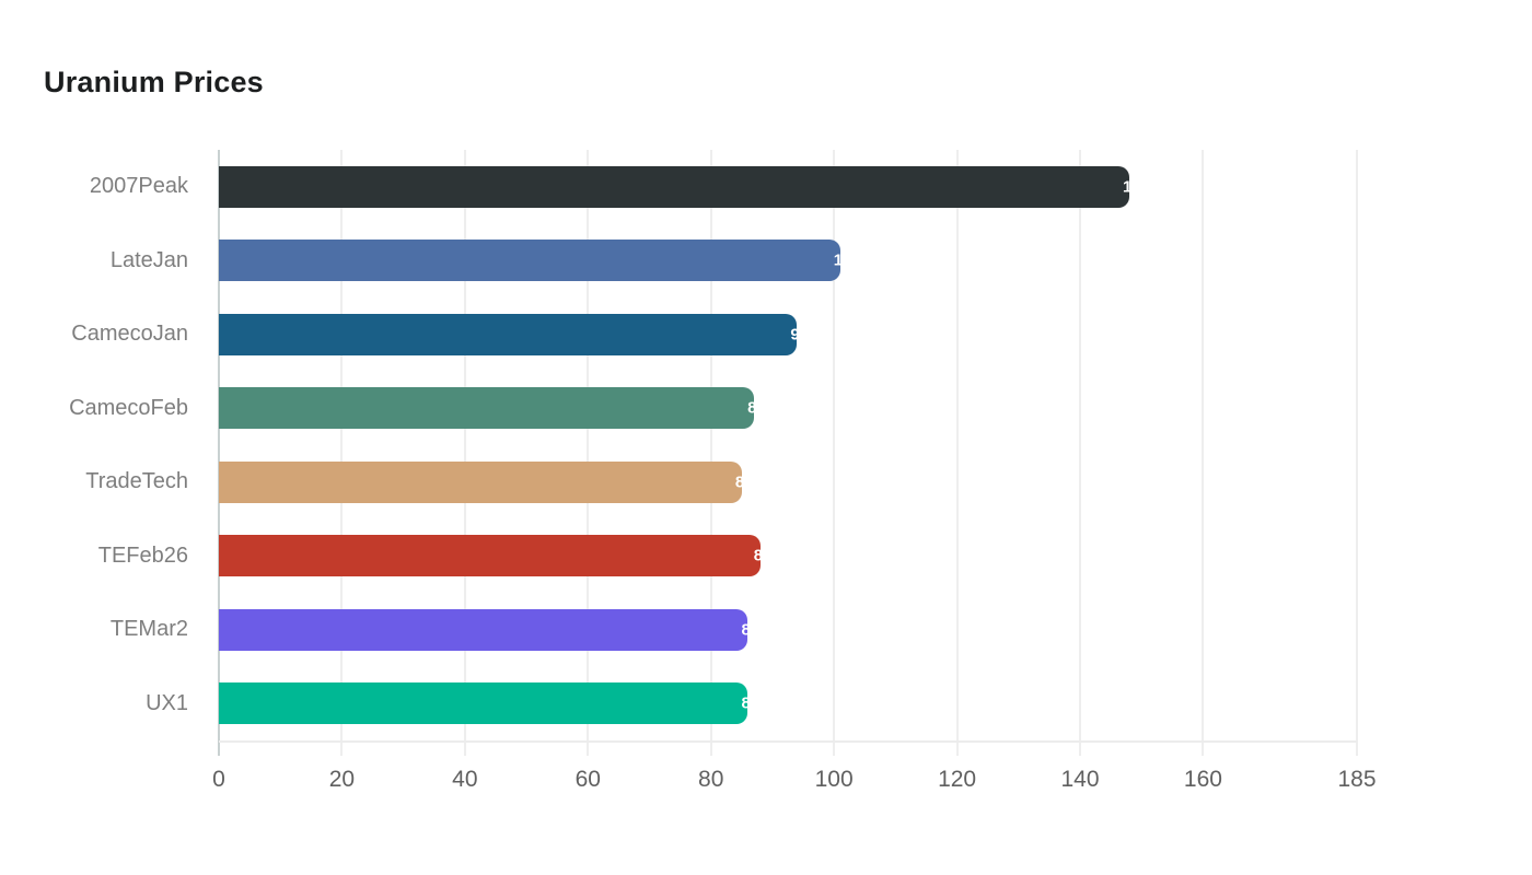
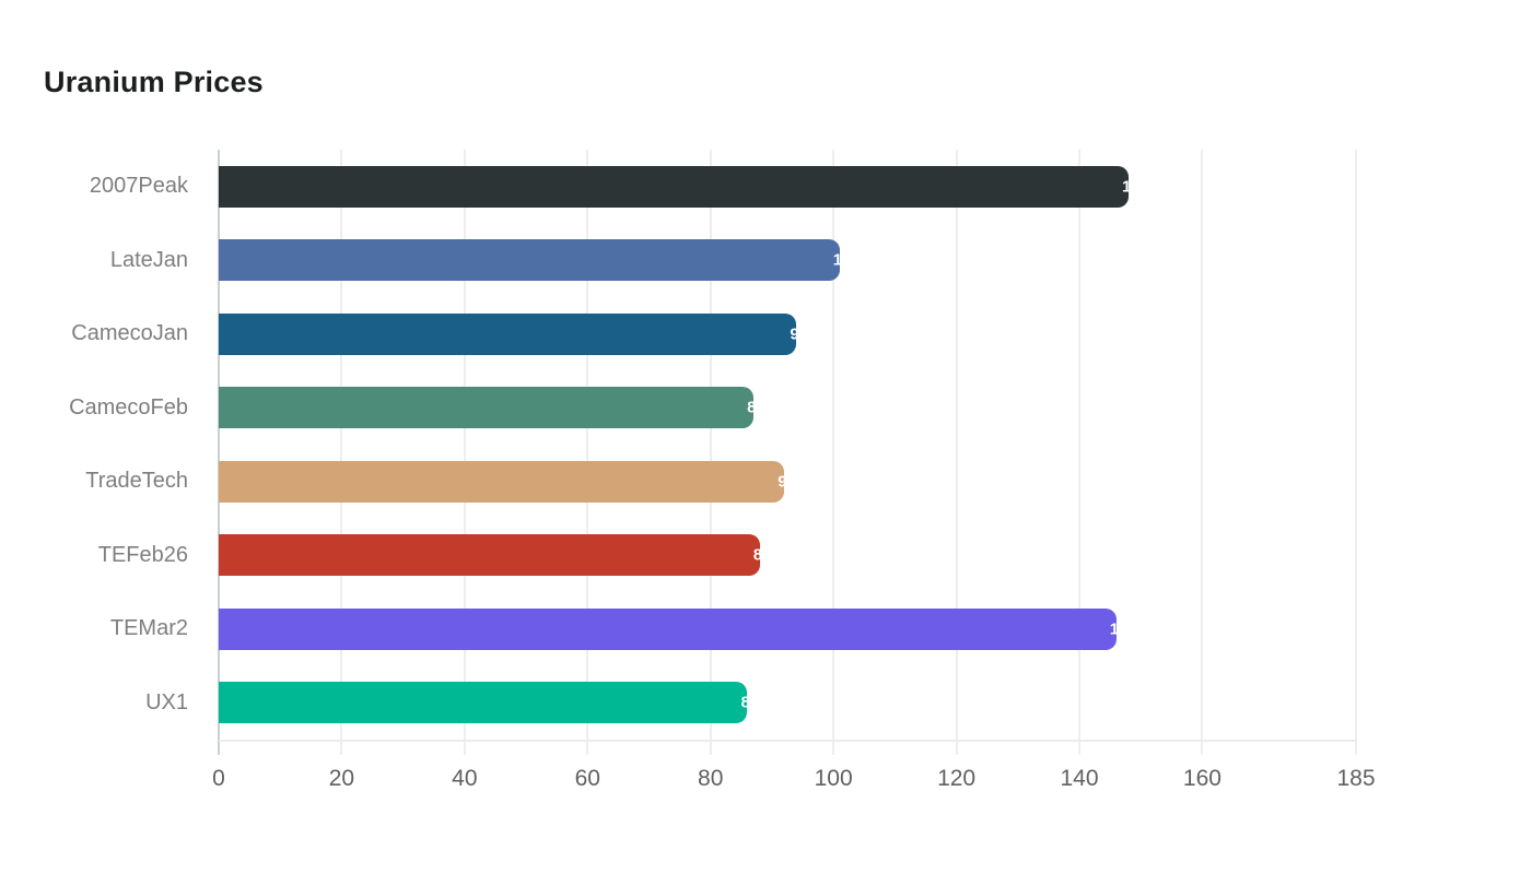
TradeTech: 85 -> 92
TEMar2: 86 -> 146
